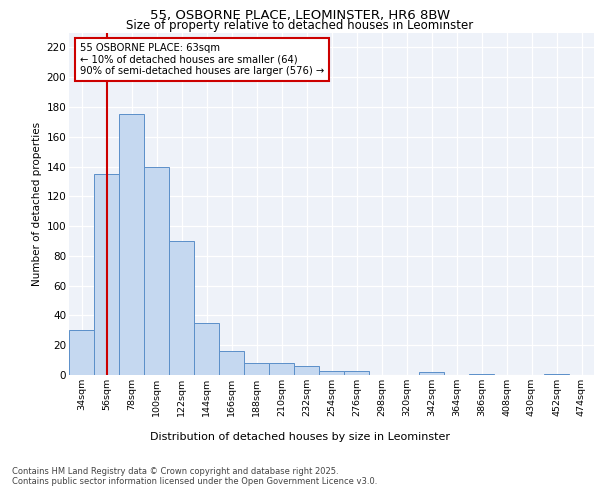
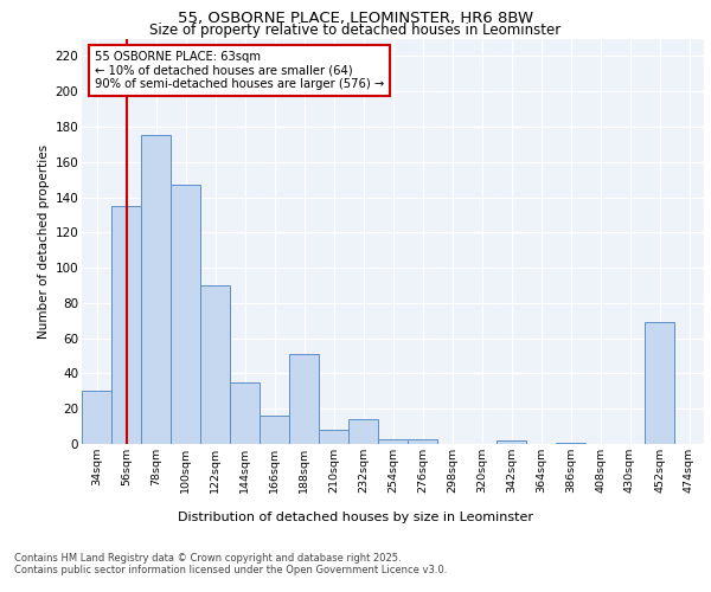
100sqm: 140 -> 147
188sqm: 8 -> 51
232sqm: 6 -> 14
452sqm: 1 -> 69
